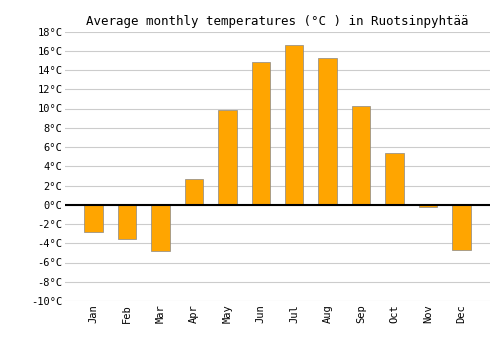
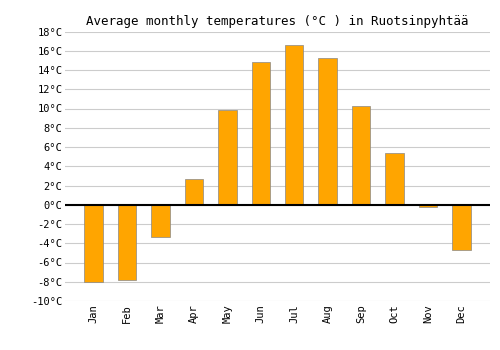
Jan: -2.8°C -> -8.0°C
Feb: -3.6°C -> -7.8°C
Mar: -4.8°C -> -3.3°C
